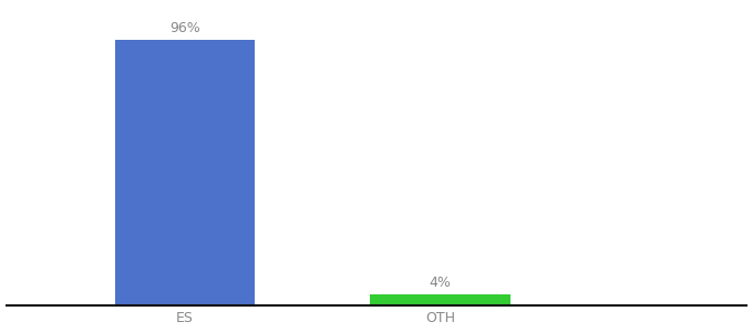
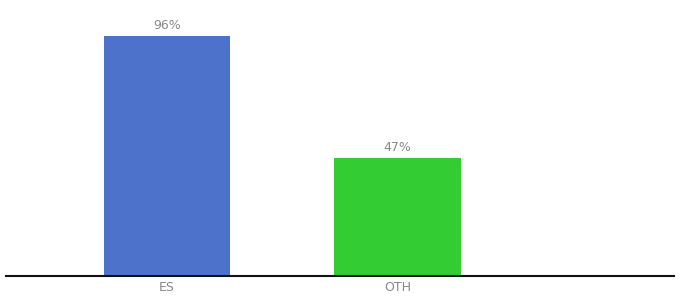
OTH: 4% -> 47%
